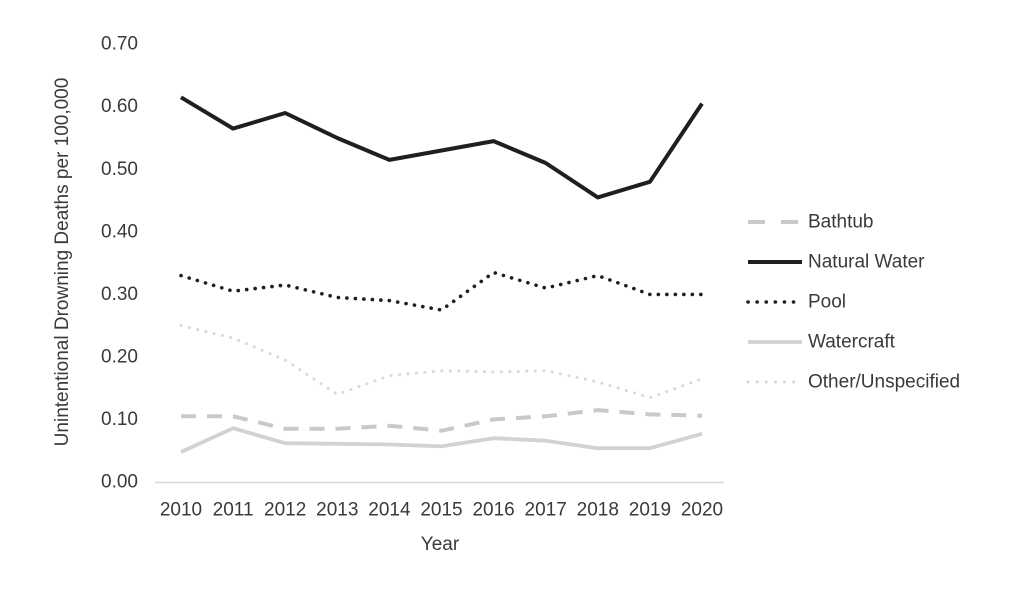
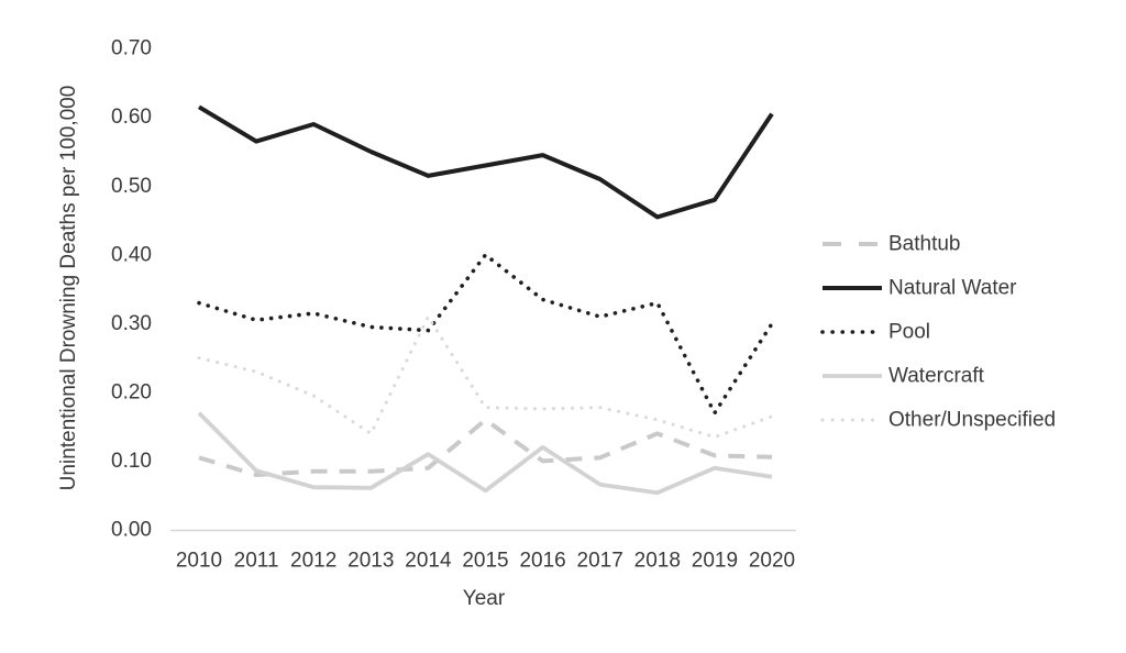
Watercraft/2010: 0.05 -> 0.17
Bathtub/2011: 0.10 -> 0.08
Watercraft/2014: 0.06 -> 0.11
Other/Unspecified/2014: 0.17 -> 0.31
Bathtub/2015: 0.08 -> 0.16
Pool/2015: 0.28 -> 0.40
Watercraft/2016: 0.07 -> 0.12
Bathtub/2018: 0.12 -> 0.14
Pool/2019: 0.30 -> 0.17
Watercraft/2019: 0.05 -> 0.09
